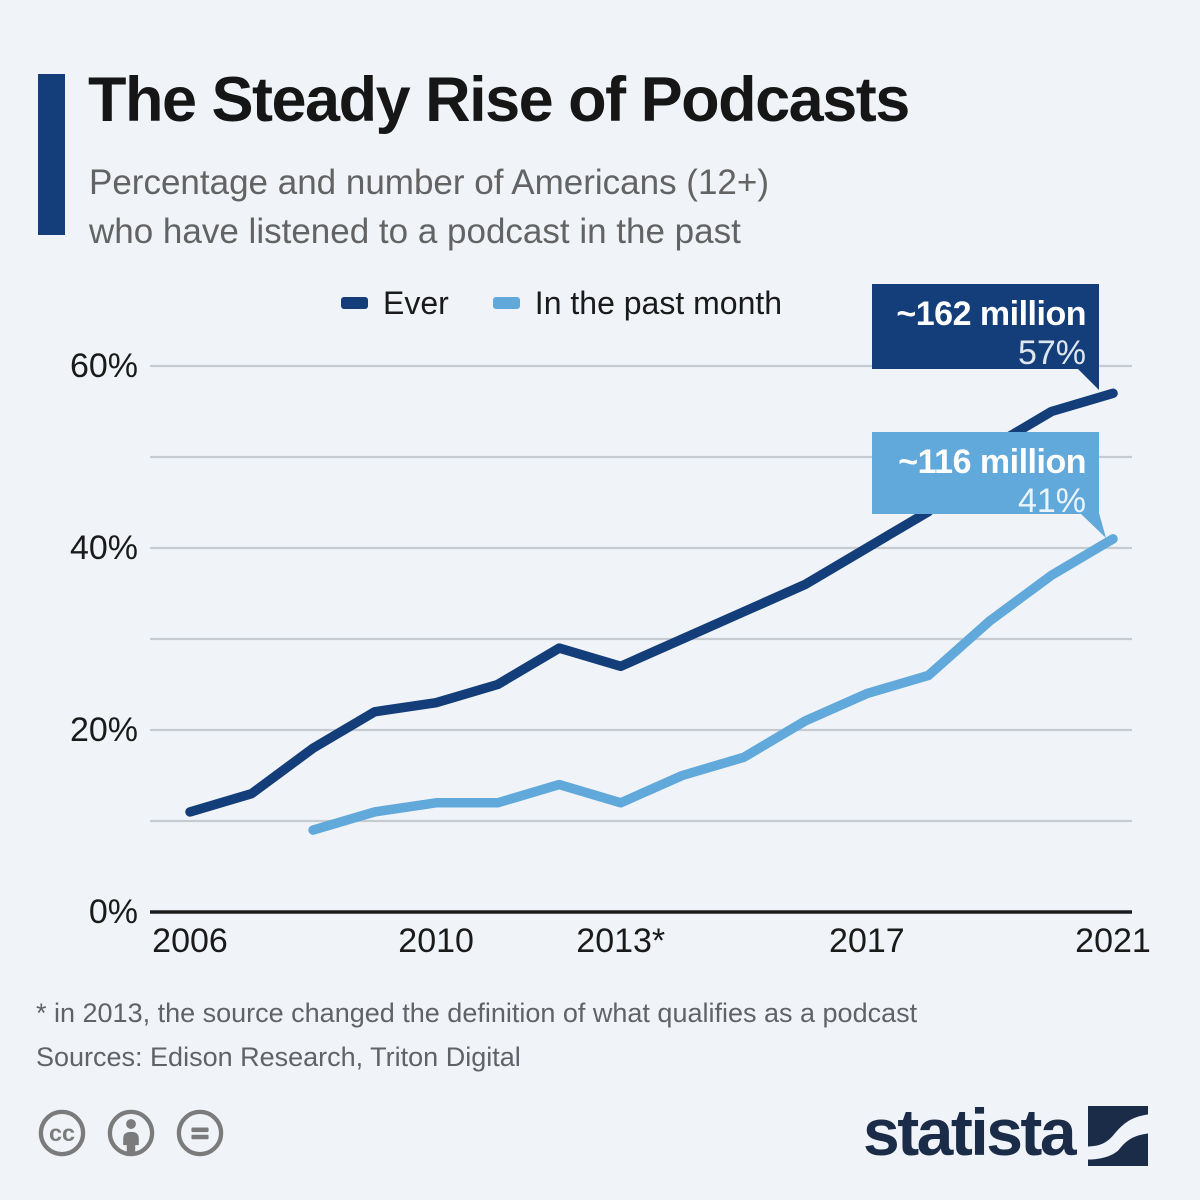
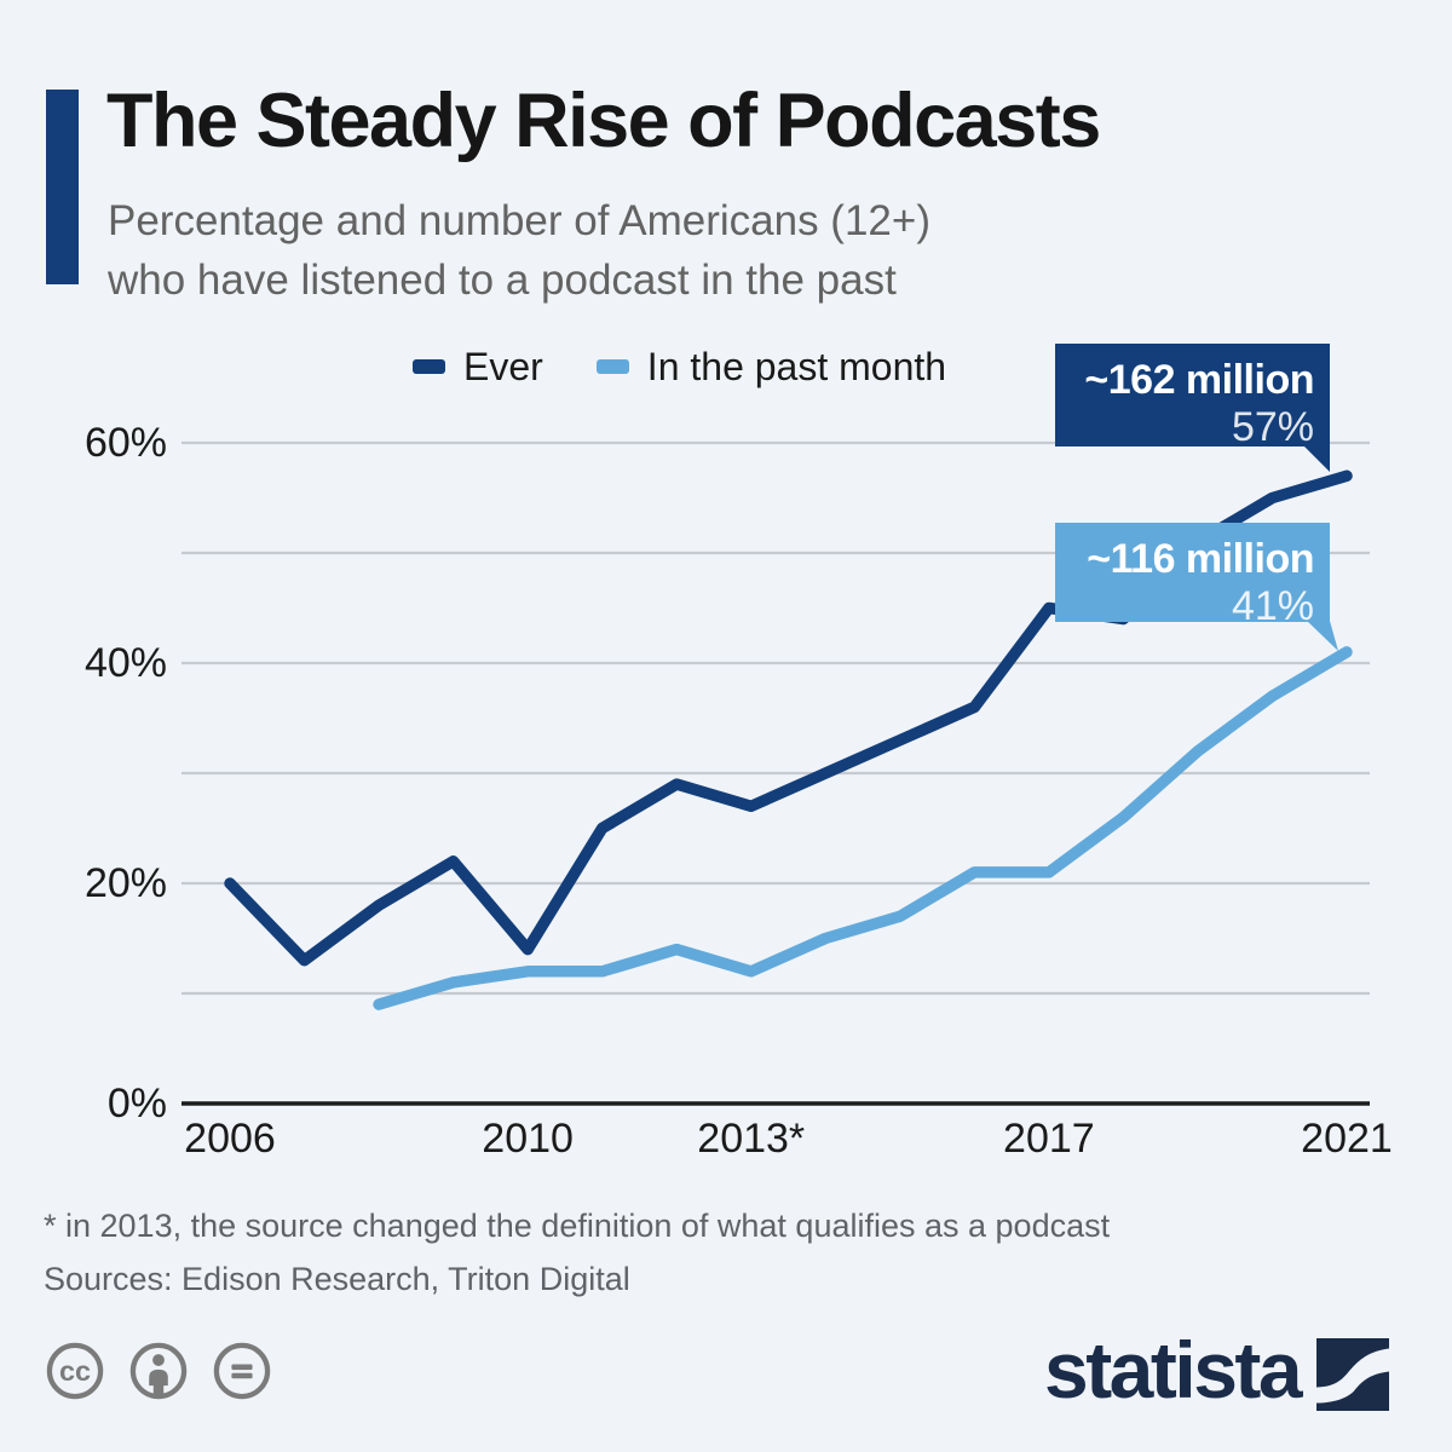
Ever/2006: 11% -> 20%
Ever/2010: 23% -> 14%
Ever/2017: 40% -> 45%
In the past month/2017: 24% -> 21%
